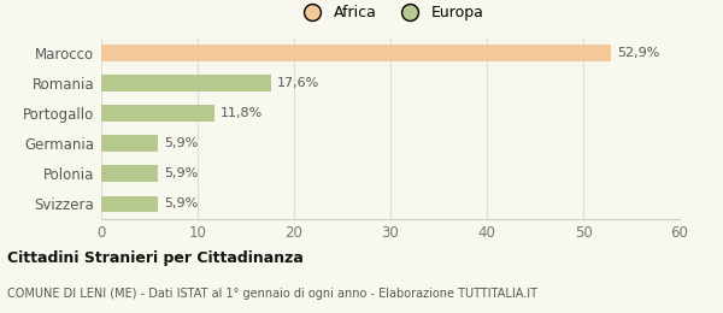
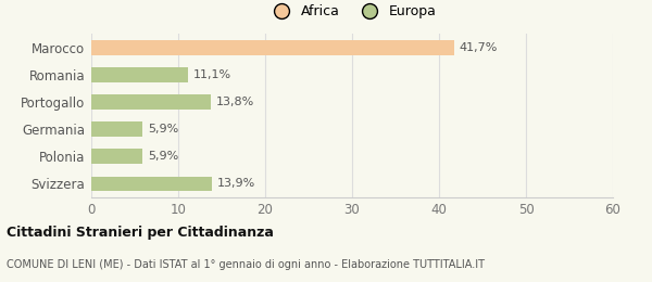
Marocco: 52,9% -> 41,7%
Romania: 17,6% -> 11,1%
Portogallo: 11,8% -> 13,8%
Svizzera: 5,9% -> 13,9%
